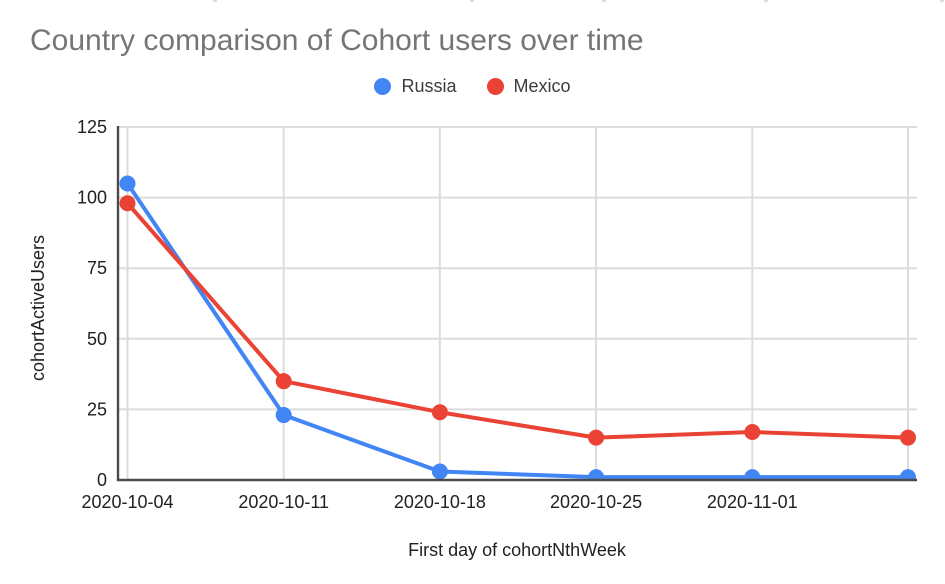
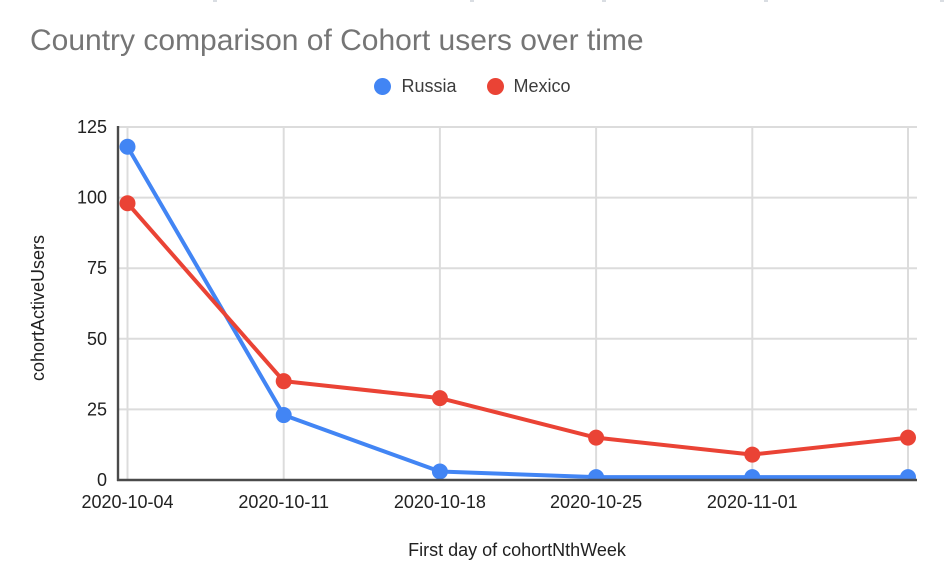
Russia/2020-10-04: 105 -> 118
Mexico/2020-10-18: 24 -> 29
Mexico/2020-11-01: 17 -> 9
